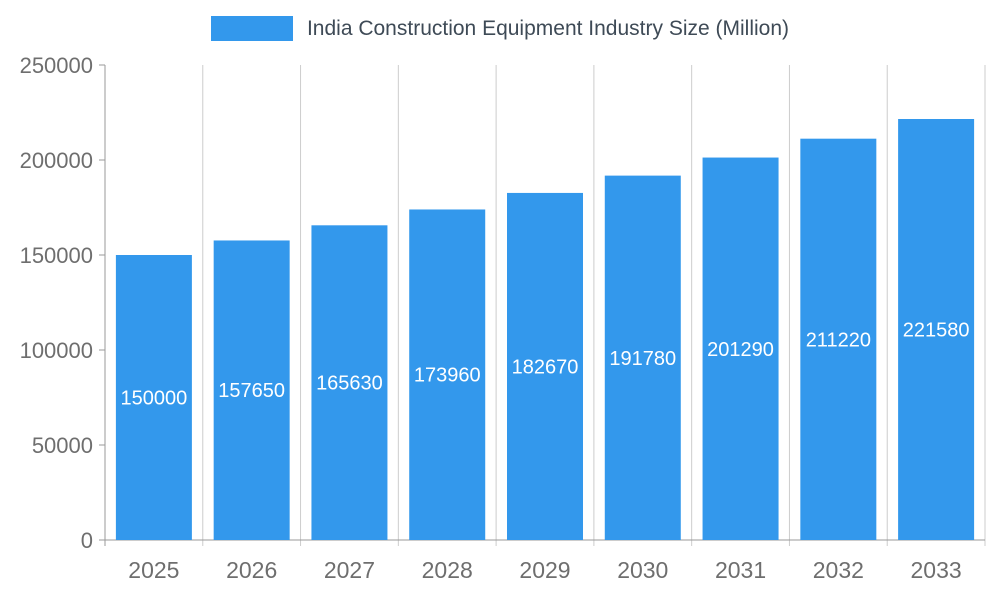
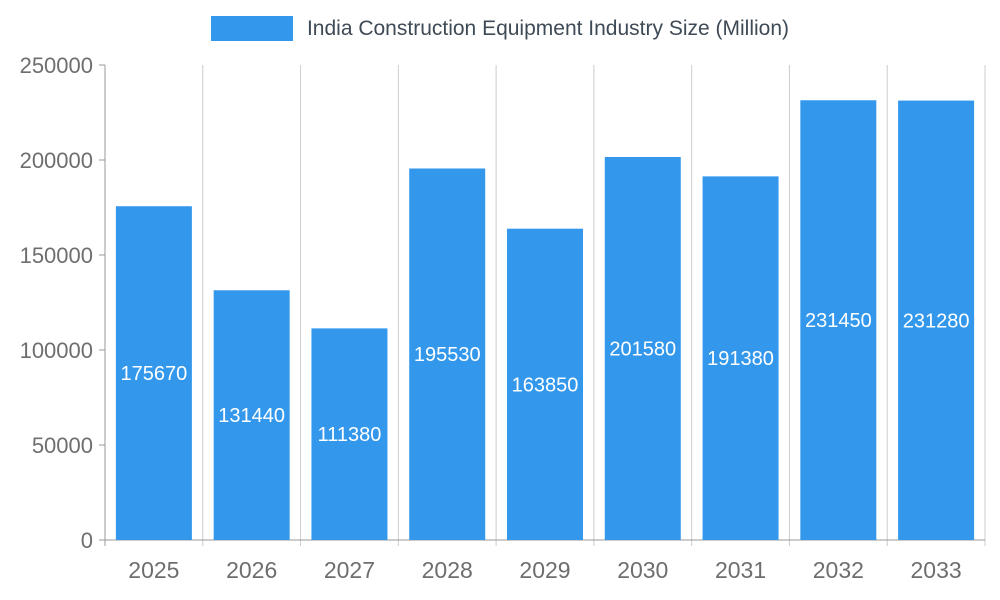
2025: 150000 -> 175670
2026: 157650 -> 131440
2027: 165630 -> 111380
2028: 173960 -> 195530
2029: 182670 -> 163850
2030: 191780 -> 201580
2031: 201290 -> 191380
2032: 211220 -> 231450
2033: 221580 -> 231280
